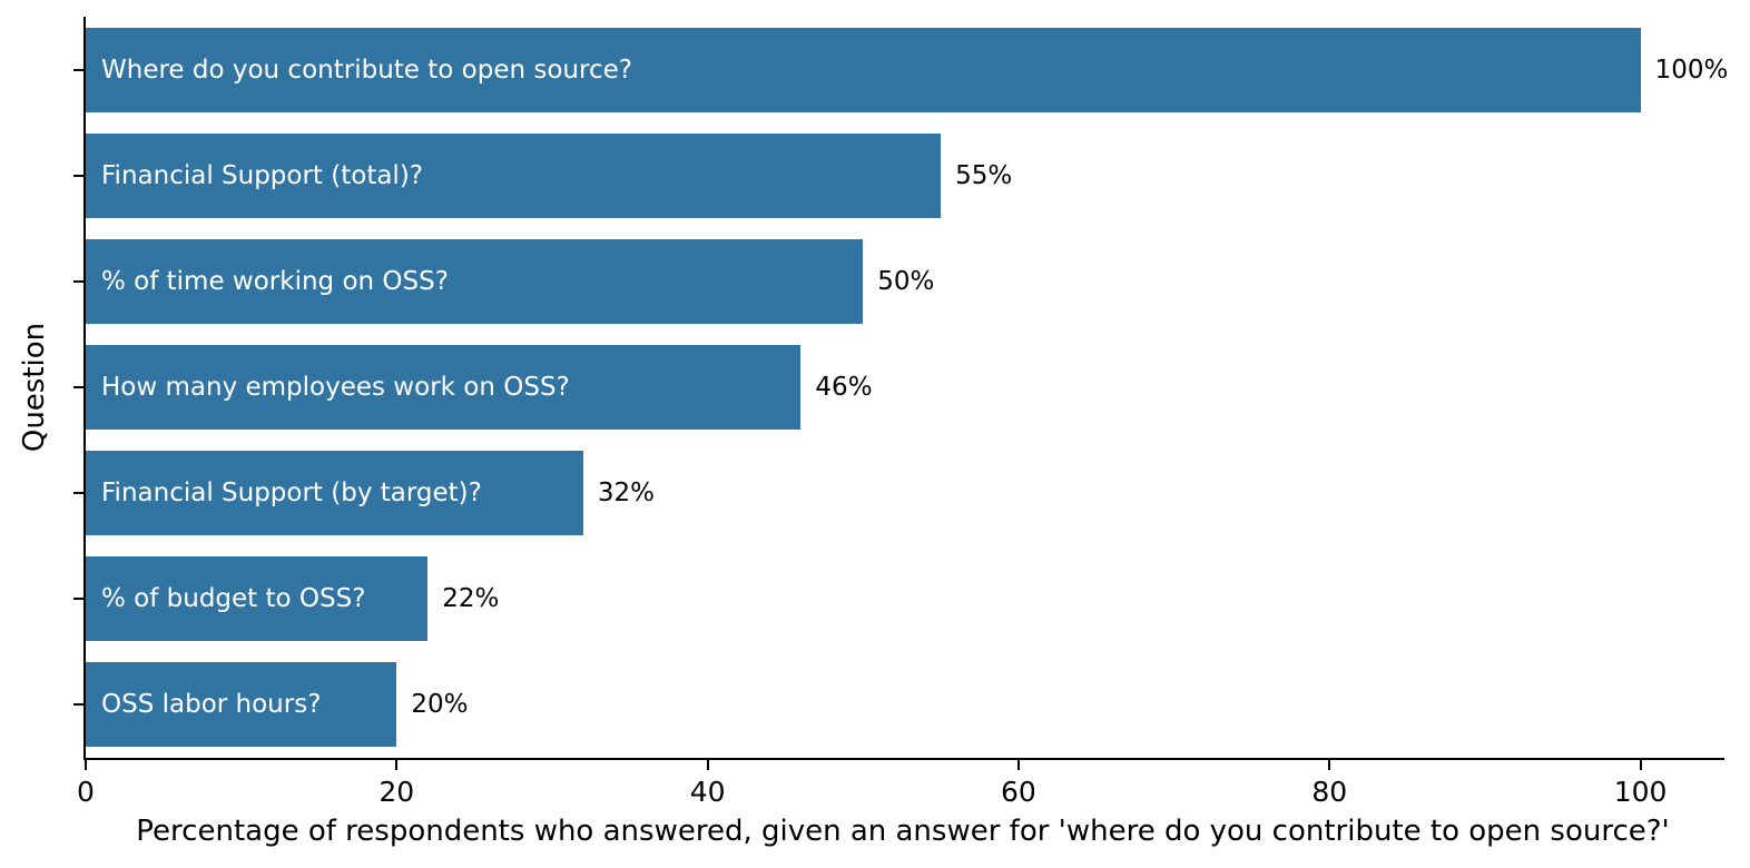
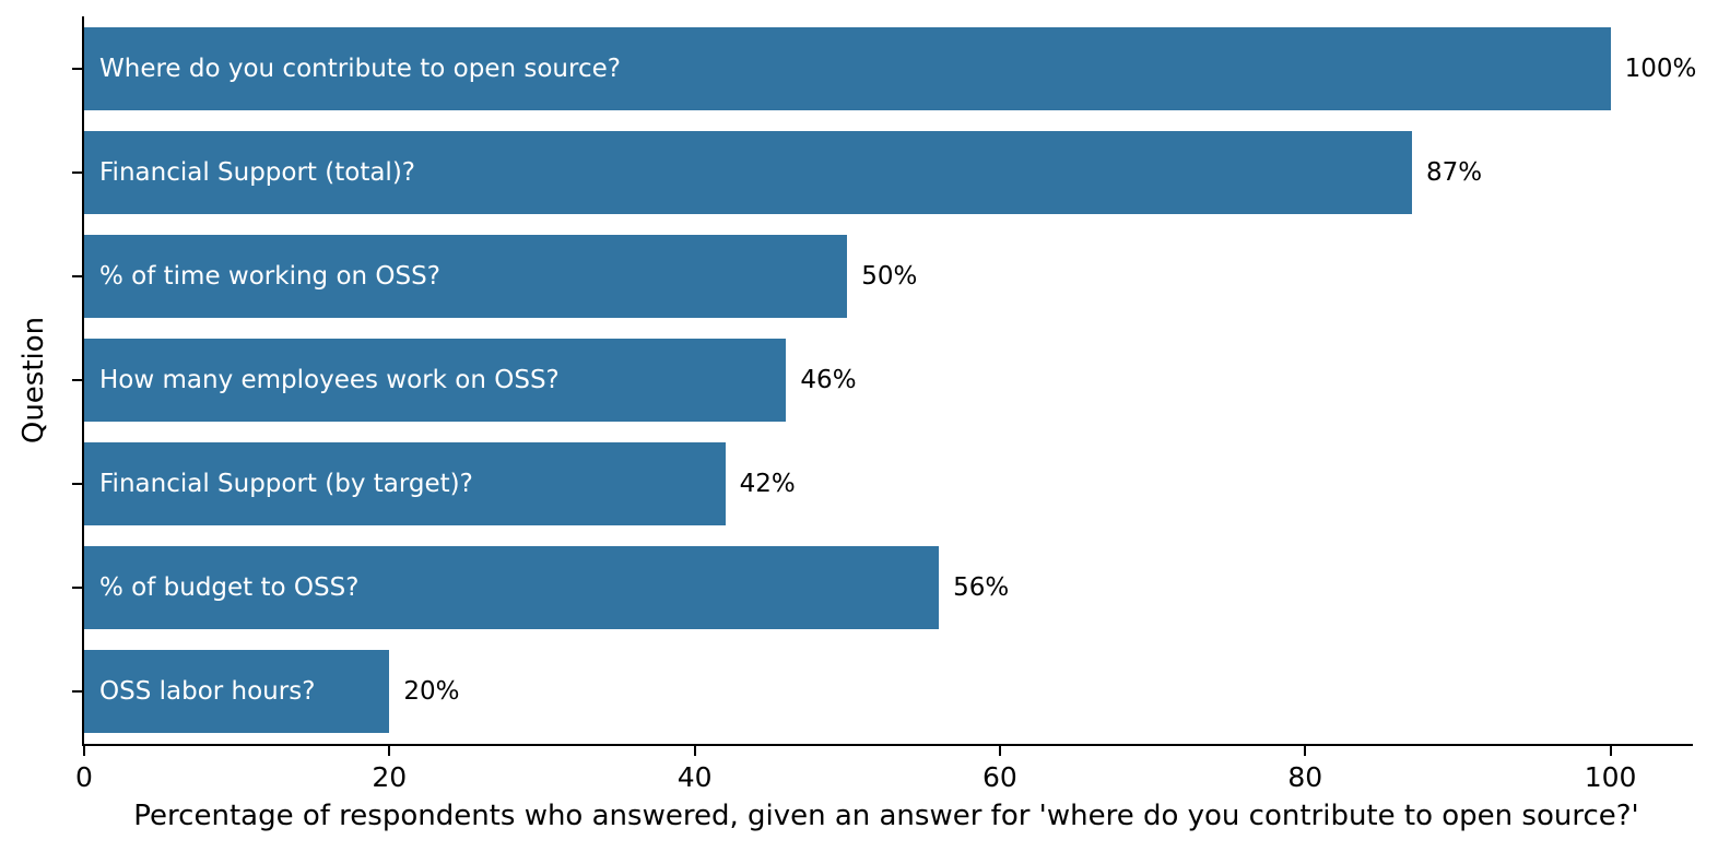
Financial Support (total)?: 55% -> 87%
Financial Support (by target)?: 32% -> 42%
% of budget to OSS?: 22% -> 56%
